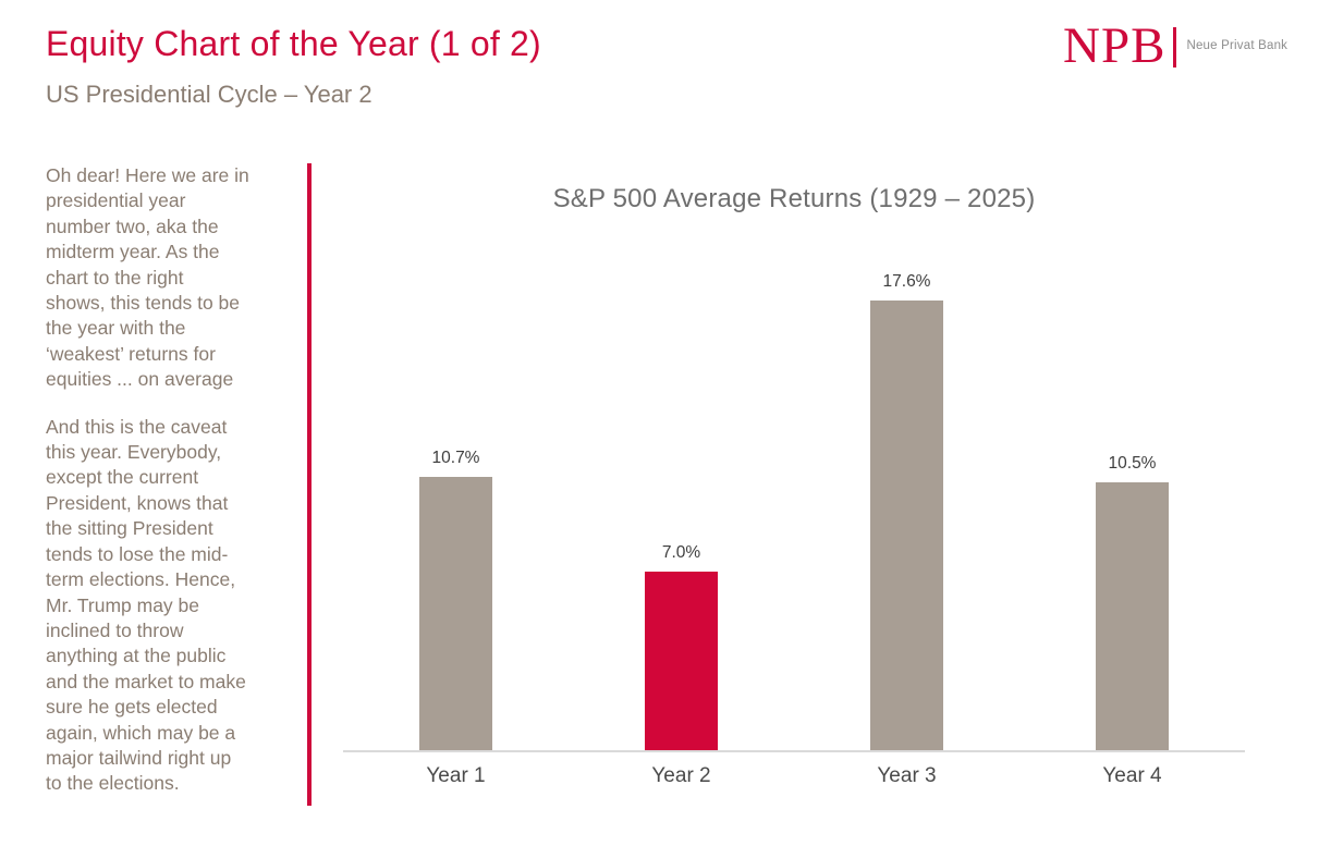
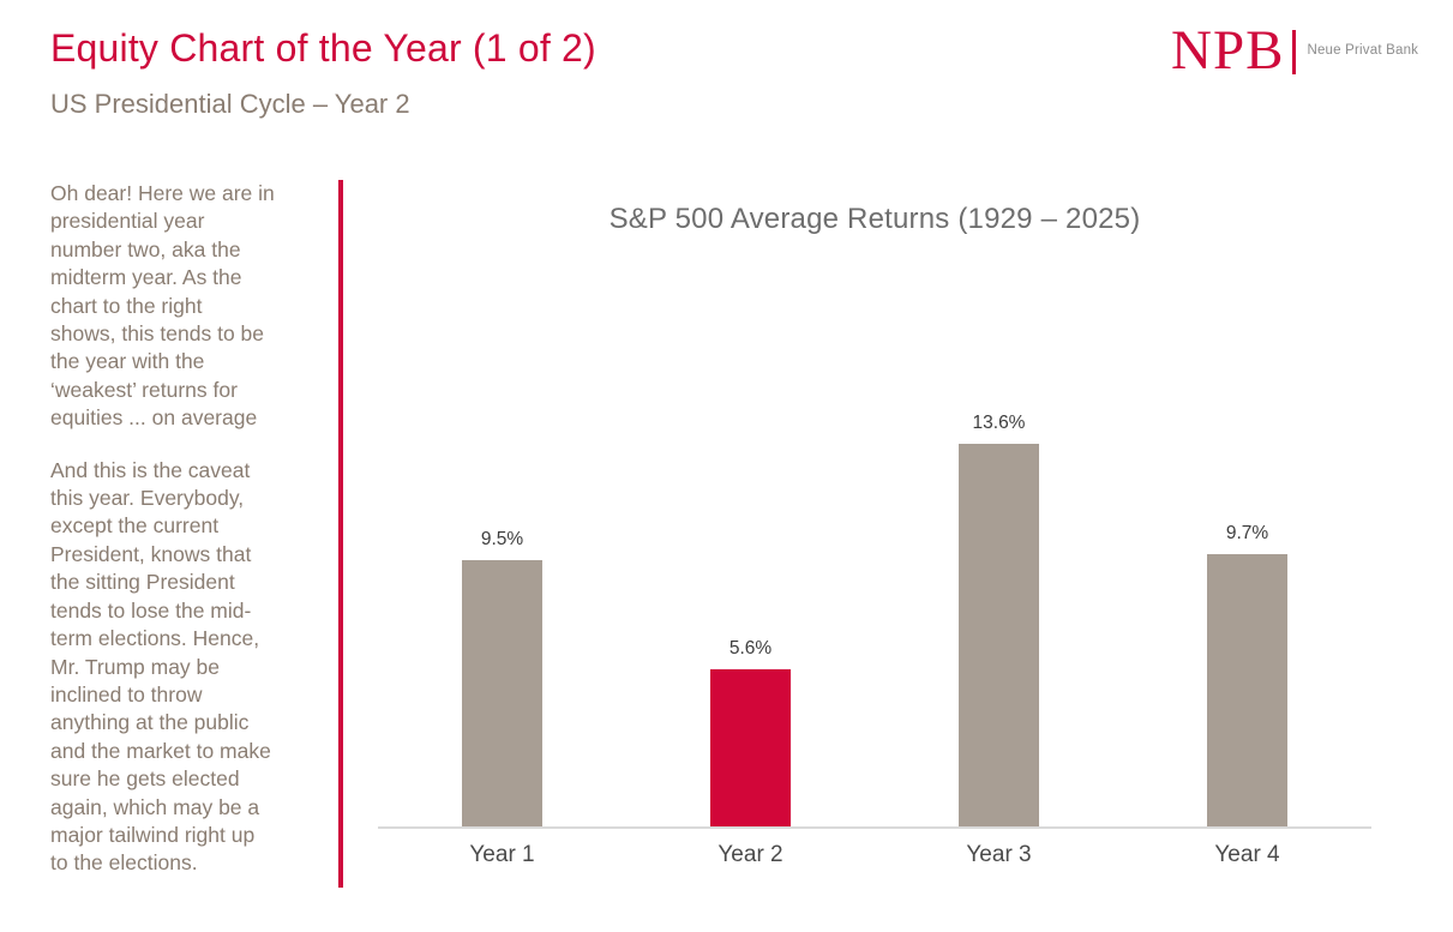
Year 1: 10.7% -> 9.5%
Year 2: 7.0% -> 5.6%
Year 3: 17.6% -> 13.6%
Year 4: 10.5% -> 9.7%
